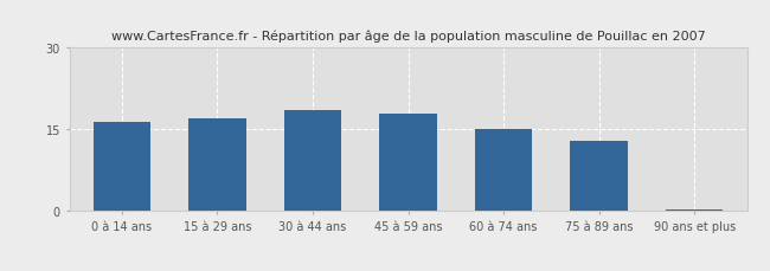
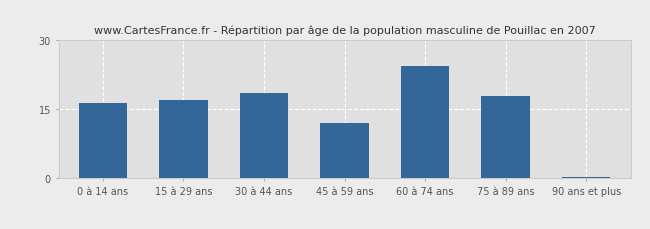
45 à 59 ans: 18.0 -> 12.0
60 à 74 ans: 15.0 -> 24.5
75 à 89 ans: 13.0 -> 18.0
